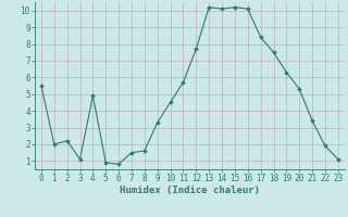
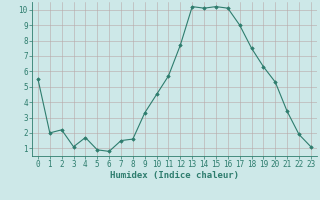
4: 4.9 -> 1.7
17: 8.4 -> 9.0
